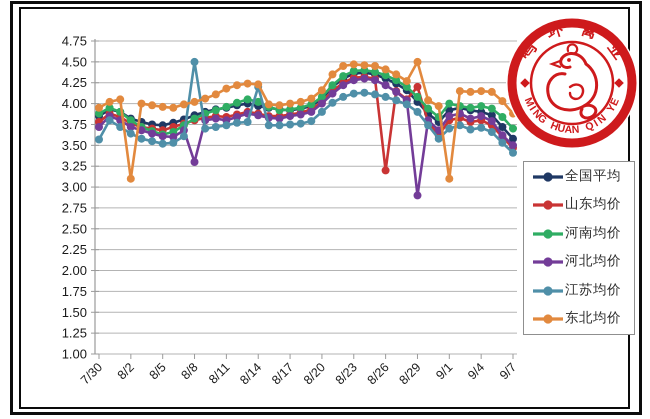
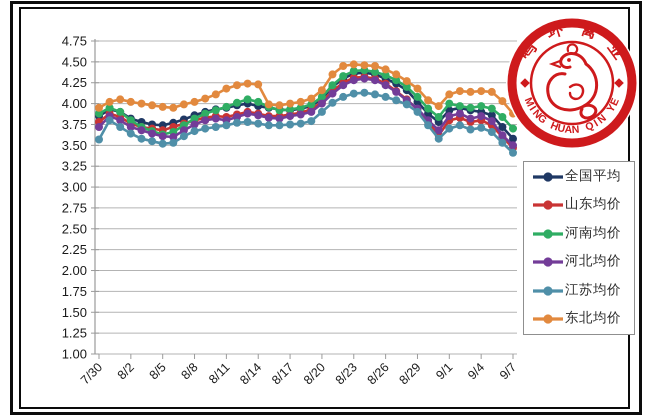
东北均价/8/2: 3.1 -> 4.0
河北均价/8/8: 3.3 -> 3.8
江苏均价/8/8: 4.5 -> 3.7
江苏均价/8/14: 4.2 -> 3.8
山东均价/8/26: 3.2 -> 4.2
山东均价/8/29: 4.2 -> 3.9
河北均价/8/29: 2.9 -> 3.9
东北均价/8/29: 4.5 -> 4.2
东北均价/9/1: 3.1 -> 4.1
